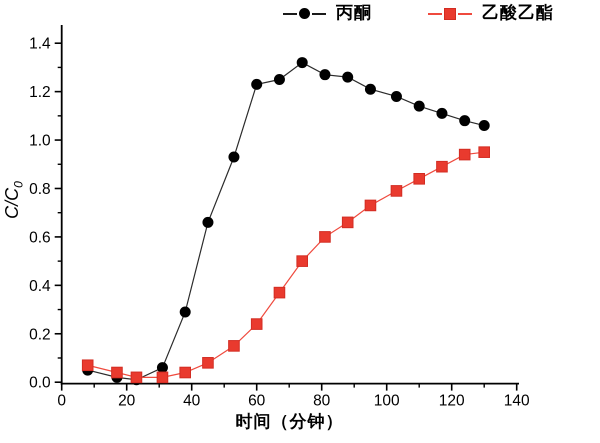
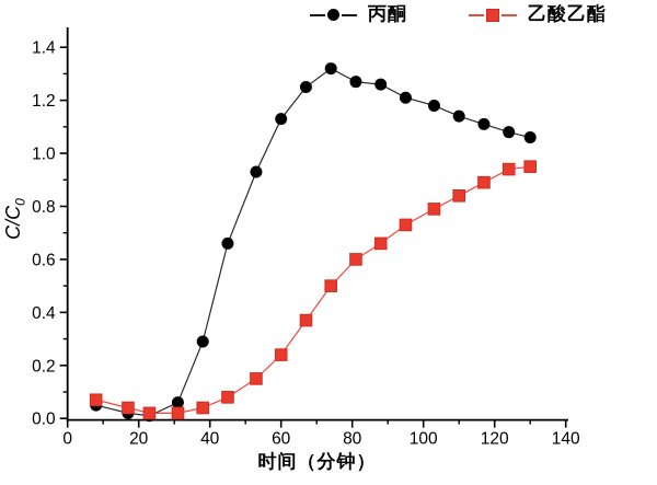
丙酮/60: 1.23 -> 1.13
